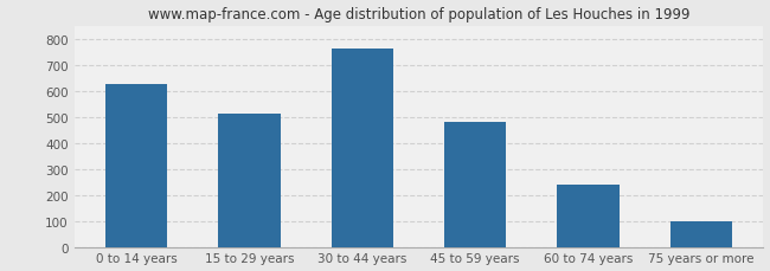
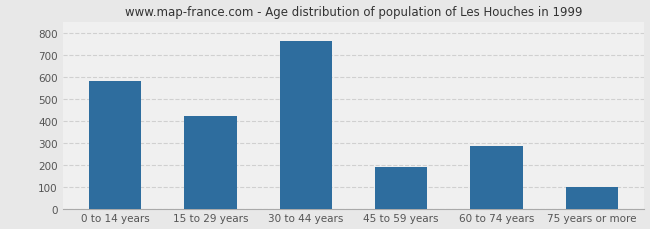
0 to 14 years: 625 -> 580
15 to 29 years: 513 -> 420
45 to 59 years: 480 -> 190
60 to 74 years: 237 -> 285
